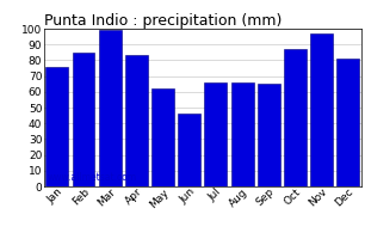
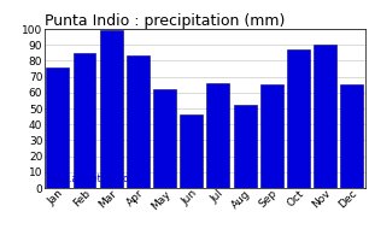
Aug: 66 -> 52
Nov: 97 -> 90
Dec: 81 -> 65
